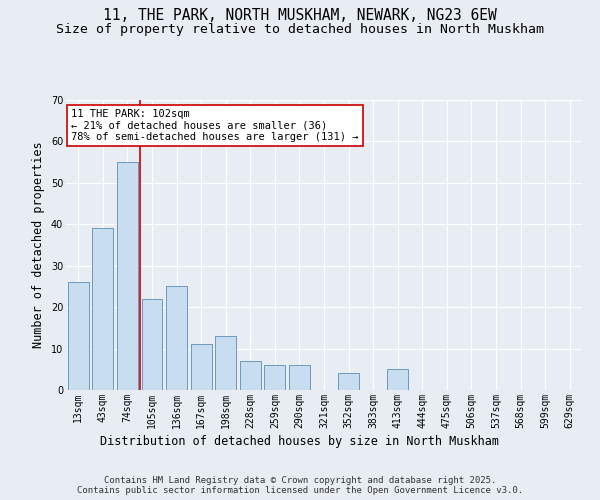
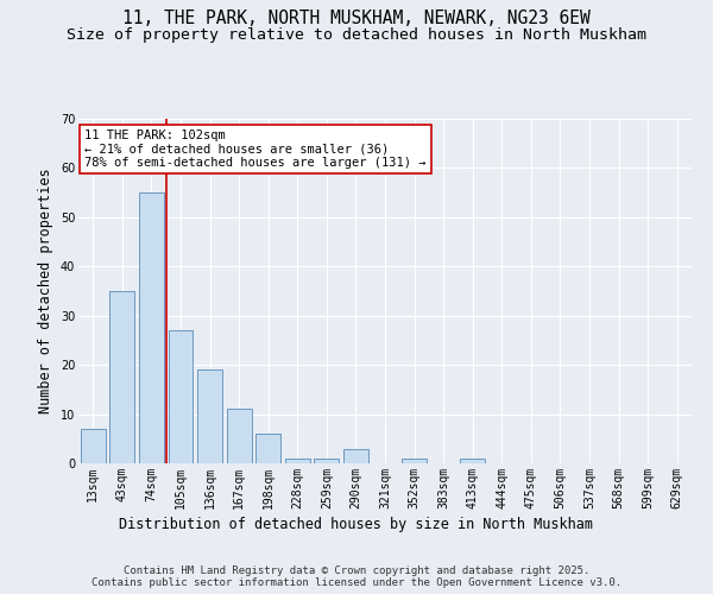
13sqm: 26 -> 7
43sqm: 39 -> 35
105sqm: 22 -> 27
136sqm: 25 -> 19
198sqm: 13 -> 6
228sqm: 7 -> 1
259sqm: 6 -> 1
290sqm: 6 -> 3
352sqm: 4 -> 1
413sqm: 5 -> 1
